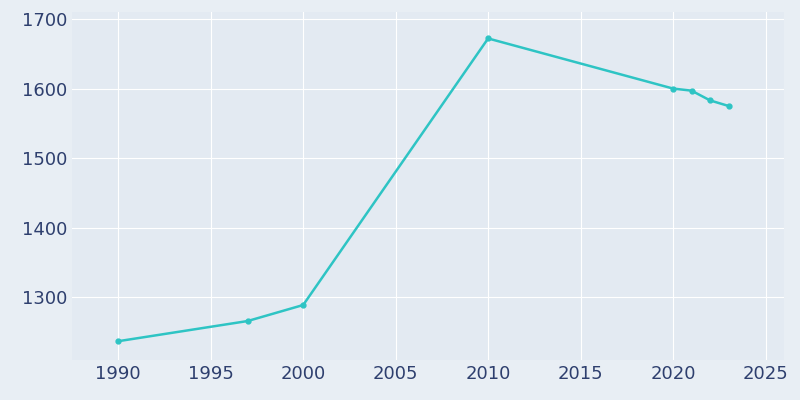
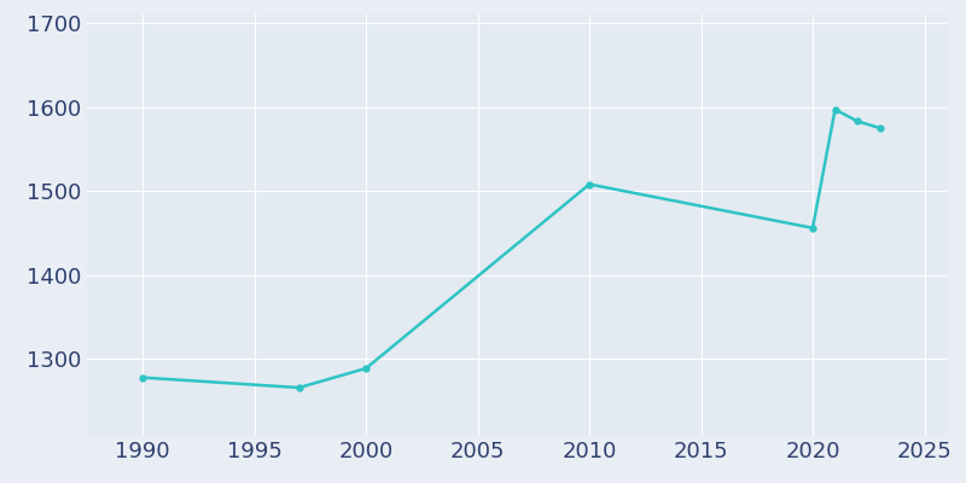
1990: 1237 -> 1278
2010: 1672 -> 1508
2020: 1600 -> 1456
